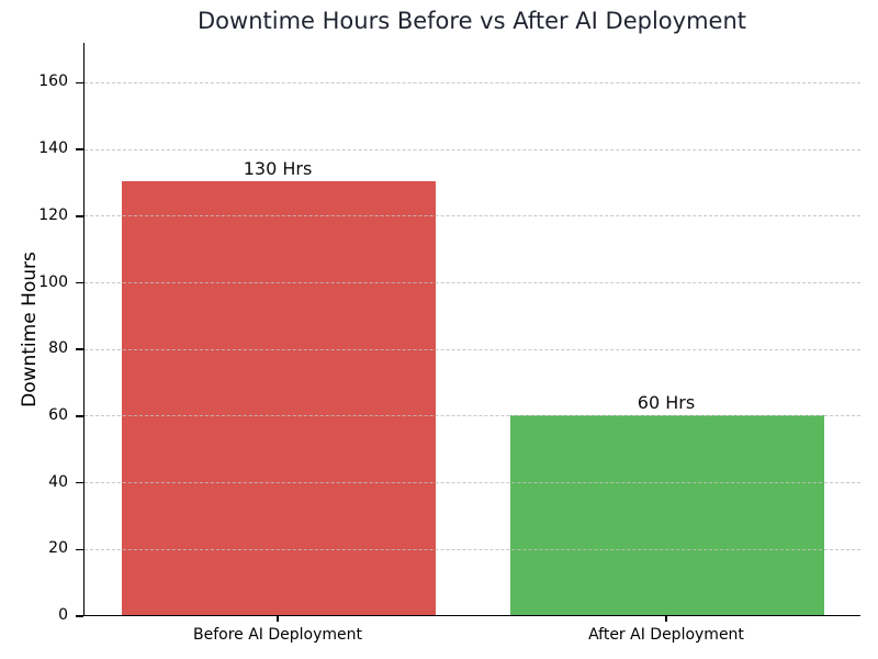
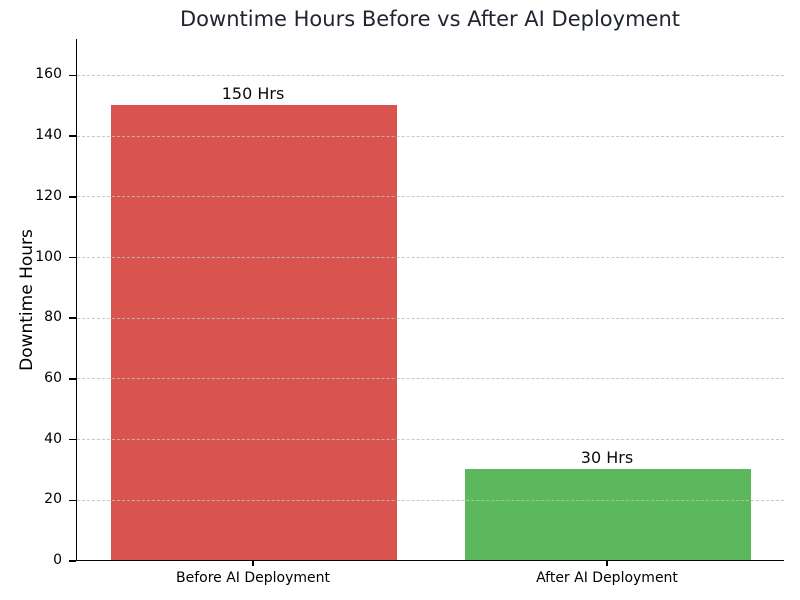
Before AI Deployment: 130 -> 150
After AI Deployment: 60 -> 30
